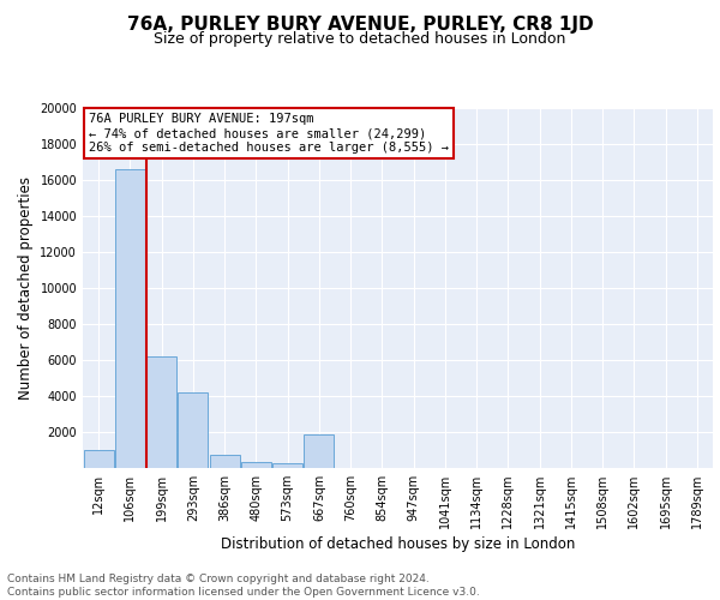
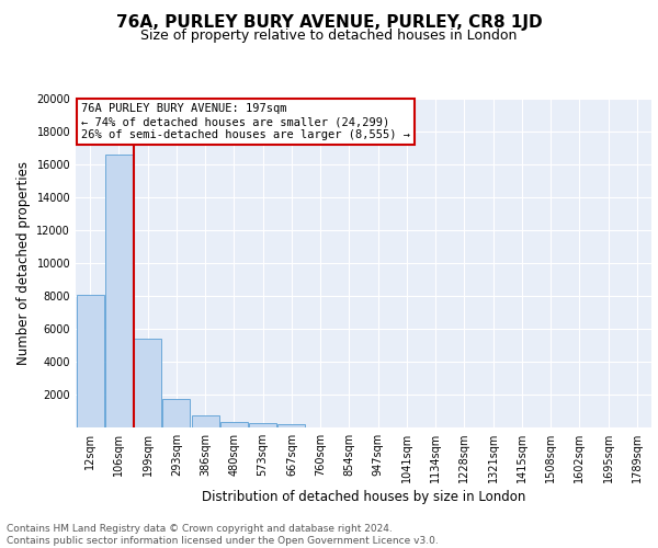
12sqm: 1000 -> 8100
199sqm: 6200 -> 5400
293sqm: 4200 -> 1800
667sqm: 1900 -> 200
